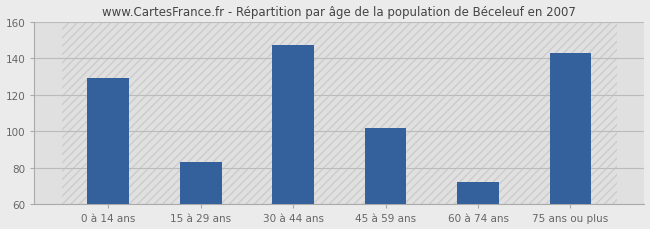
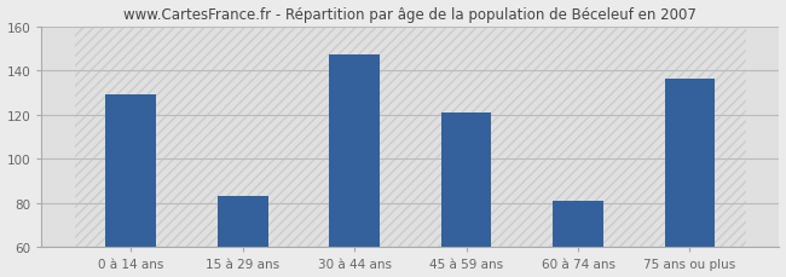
45 à 59 ans: 102 -> 121
60 à 74 ans: 72 -> 81
75 ans ou plus: 143 -> 136
